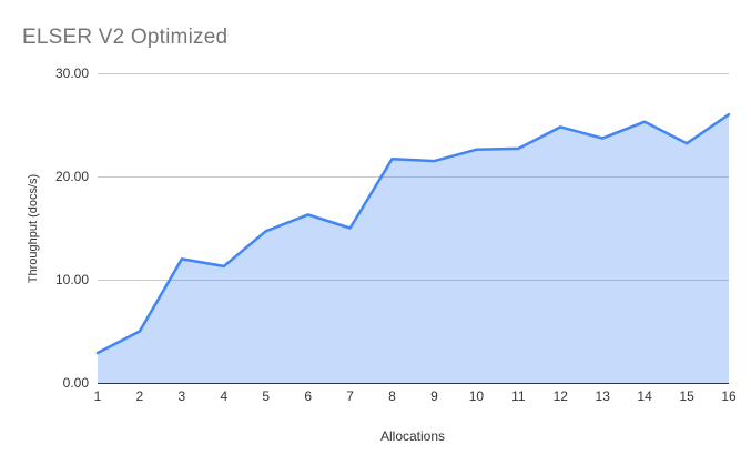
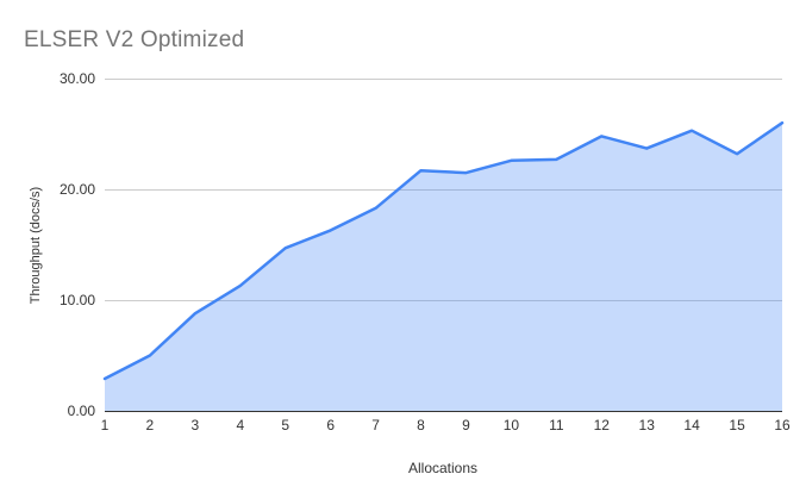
3: 12 -> 9
7: 15 -> 18
